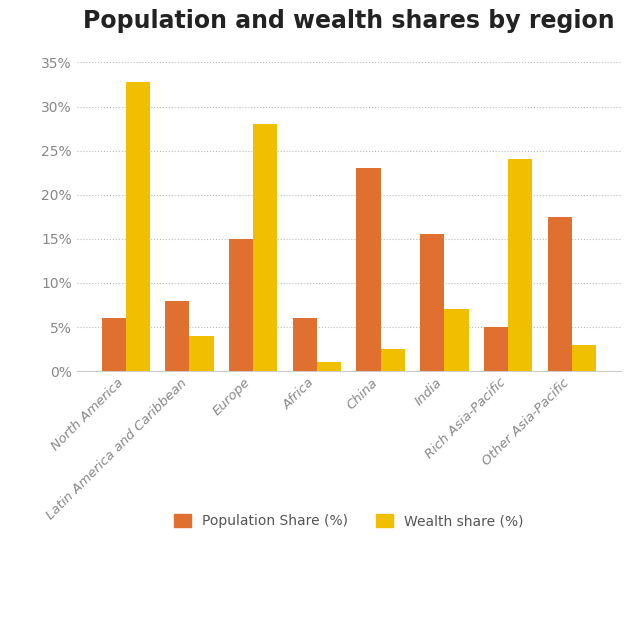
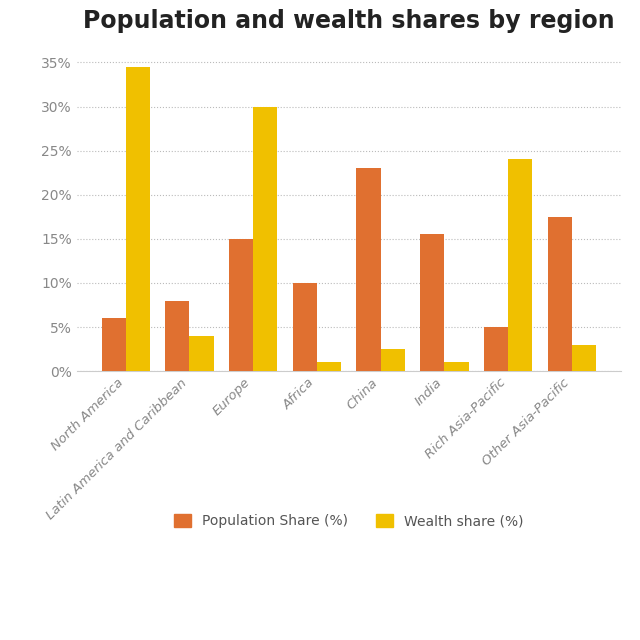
Wealth share (%)/North America: 32.8% -> 34.5%
Wealth share (%)/Europe: 28.0% -> 30.0%
Population Share (%)/Africa: 6.0% -> 10.0%
Wealth share (%)/India: 7.0% -> 1.0%
